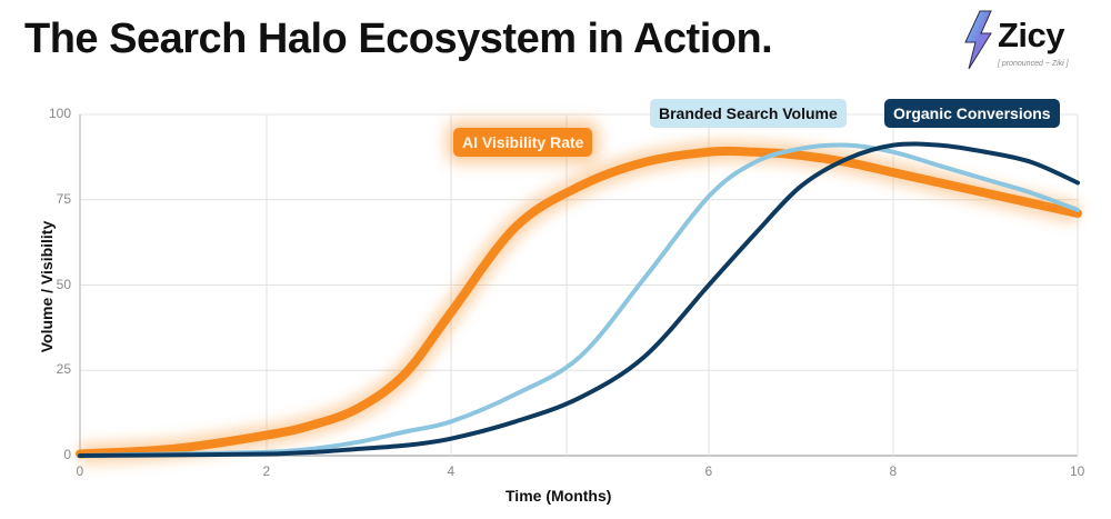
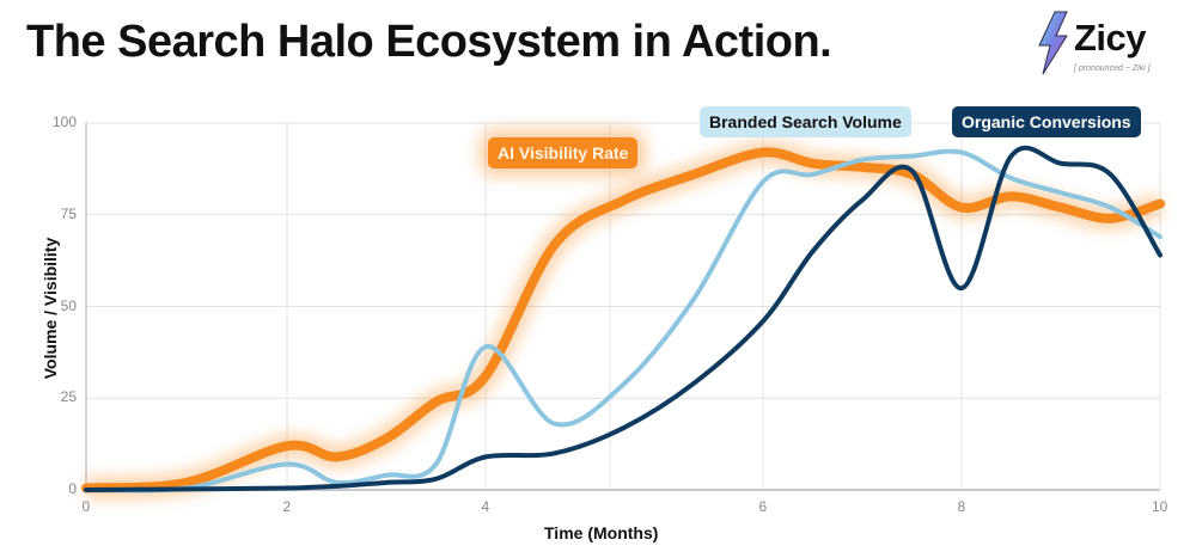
AI Visibility Rate/2: 6 -> 12
Branded Search Volume/2: 1 -> 7
AI Visibility Rate/4: 42 -> 31
Branded Search Volume/4: 10 -> 39
Organic Conversions/4: 5 -> 9
AI Visibility Rate/6: 89 -> 92
Branded Search Volume/6: 76 -> 84
Organic Conversions/6: 50 -> 46
AI Visibility Rate/8: 83 -> 77
Branded Search Volume/8: 89 -> 92
Organic Conversions/8: 91 -> 55
AI Visibility Rate/10: 71 -> 78
Branded Search Volume/10: 72 -> 69
Organic Conversions/10: 80 -> 64
